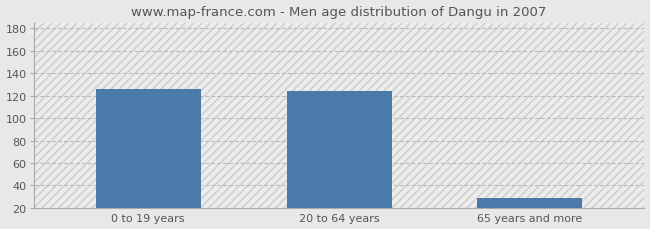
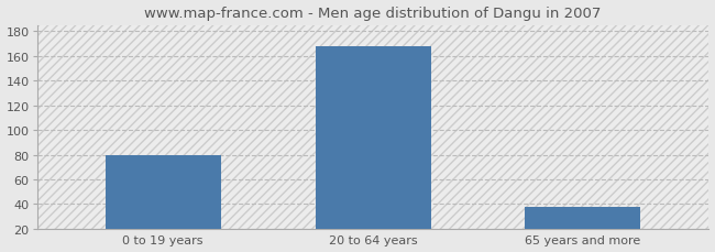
0 to 19 years: 126 -> 80
20 to 64 years: 124 -> 168
65 years and more: 29 -> 38
